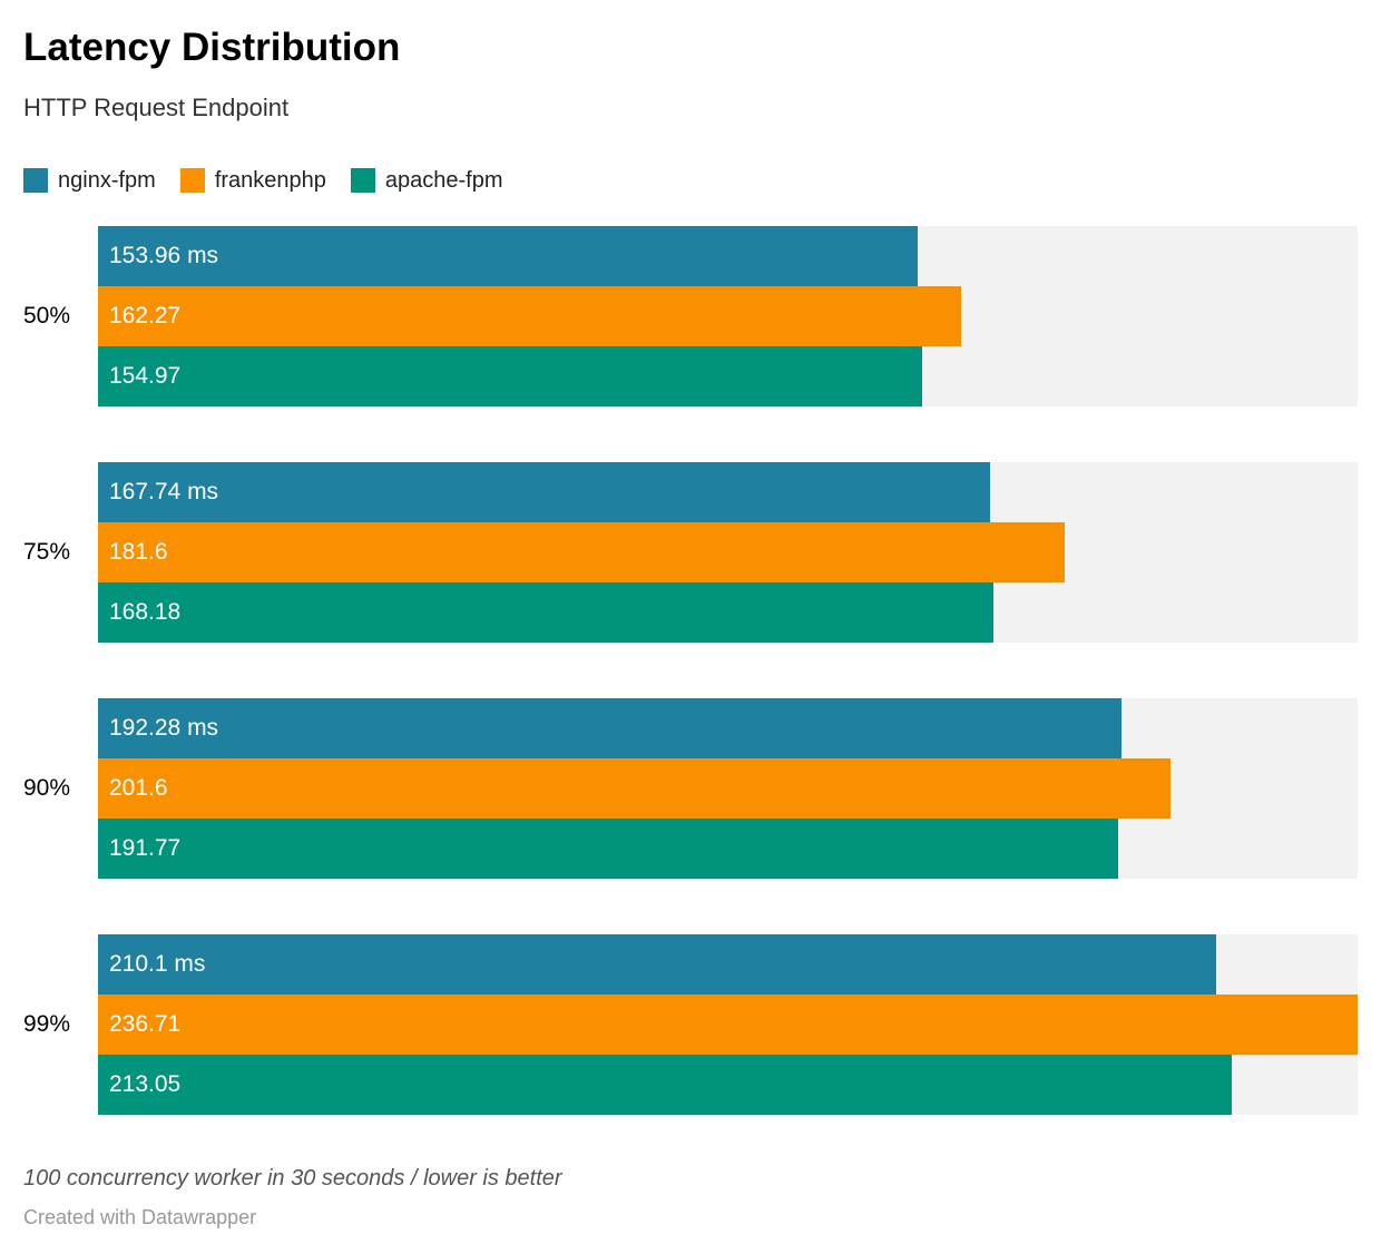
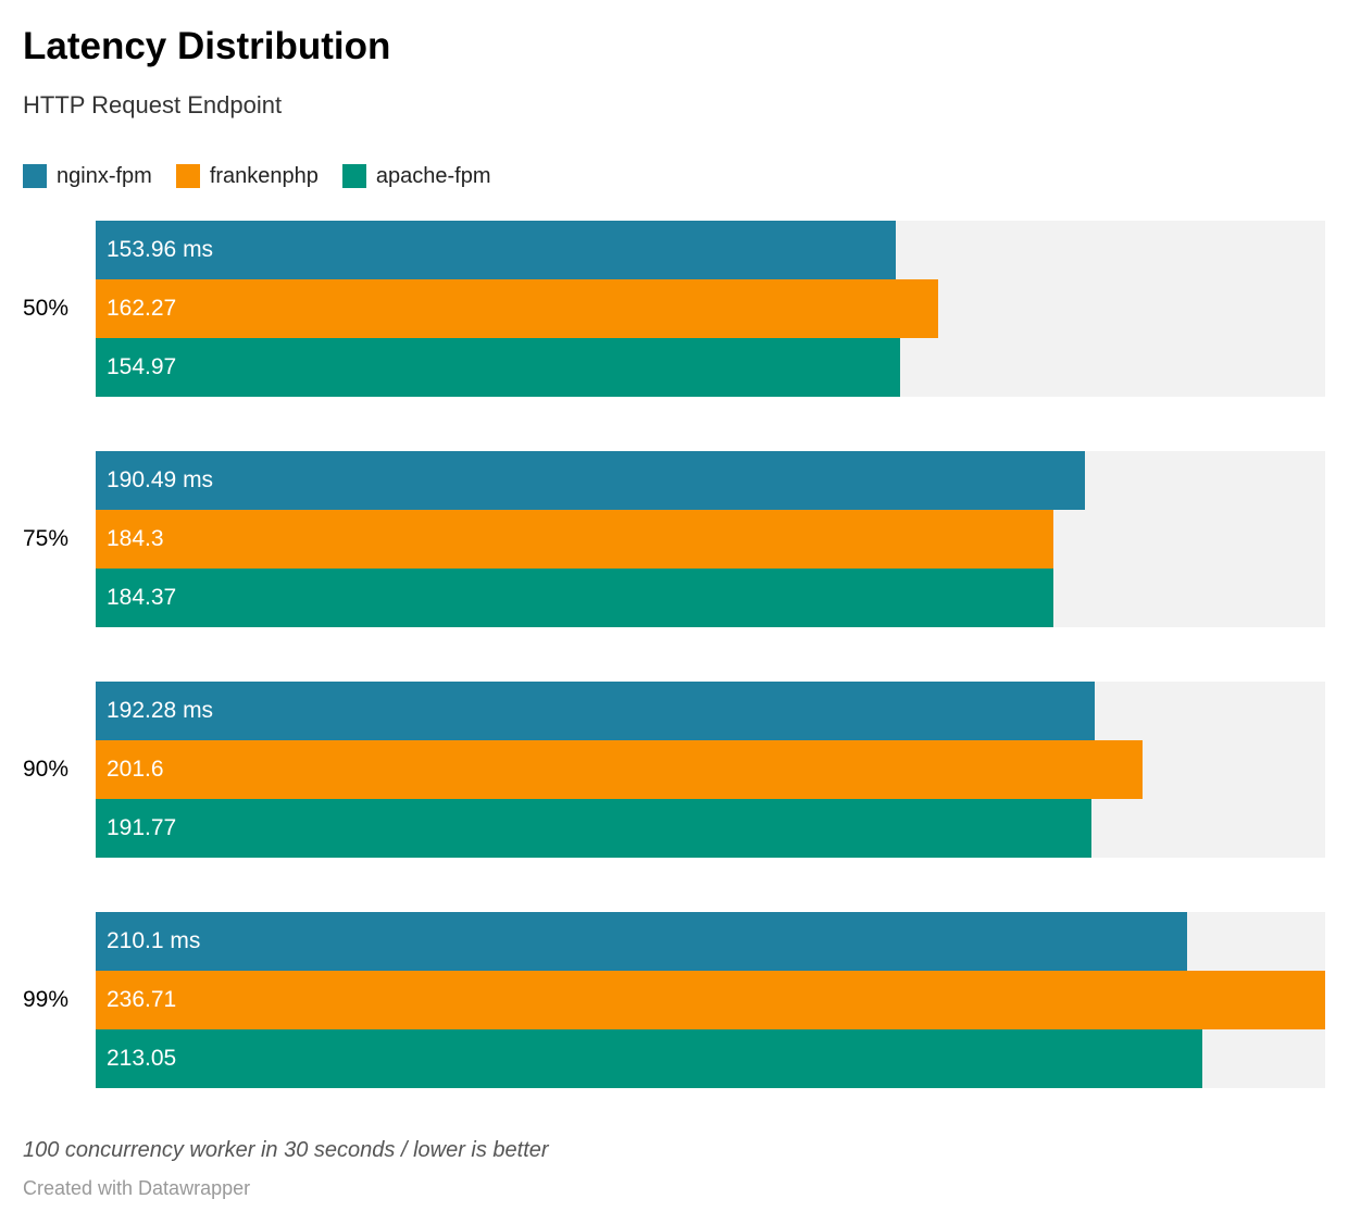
nginx-fpm/75%: 167.74 -> 190.49
frankenphp/75%: 181.6 -> 184.3
apache-fpm/75%: 168.18 -> 184.37
